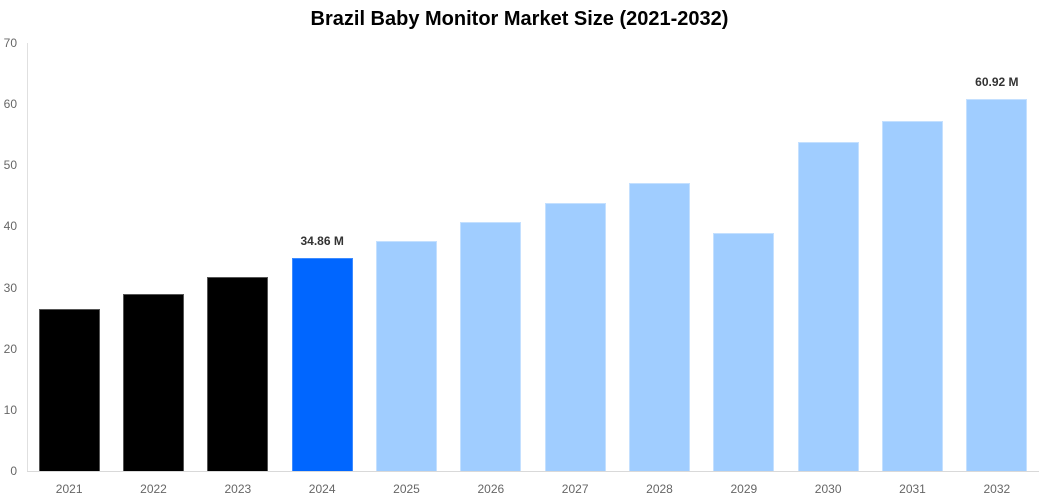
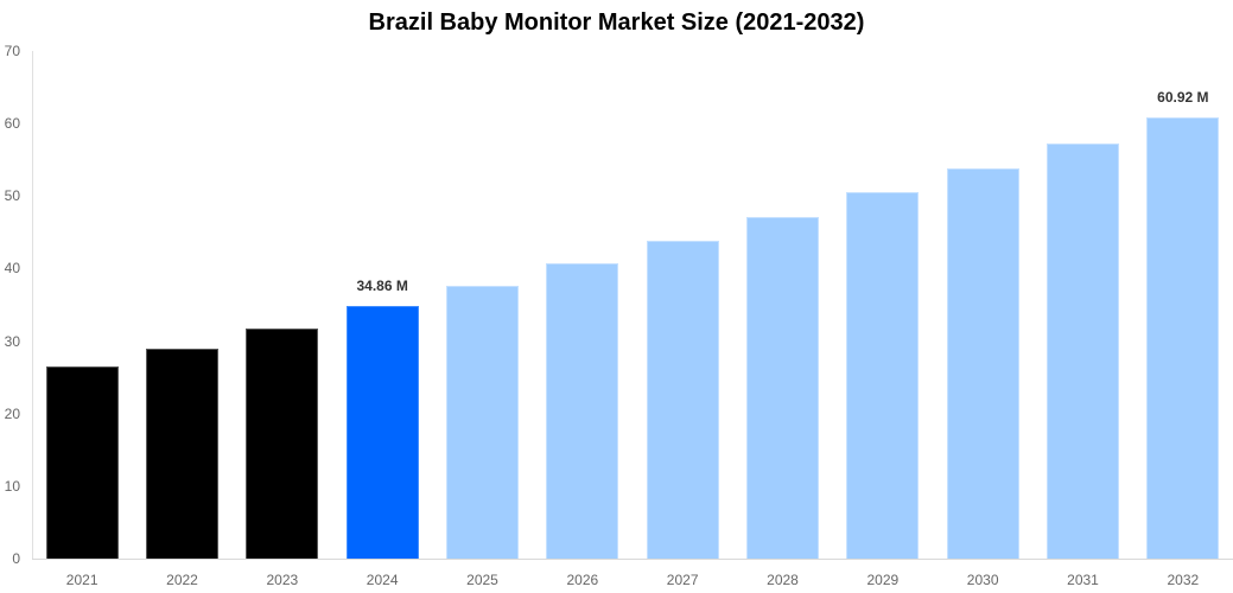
2029: 39 -> 50
